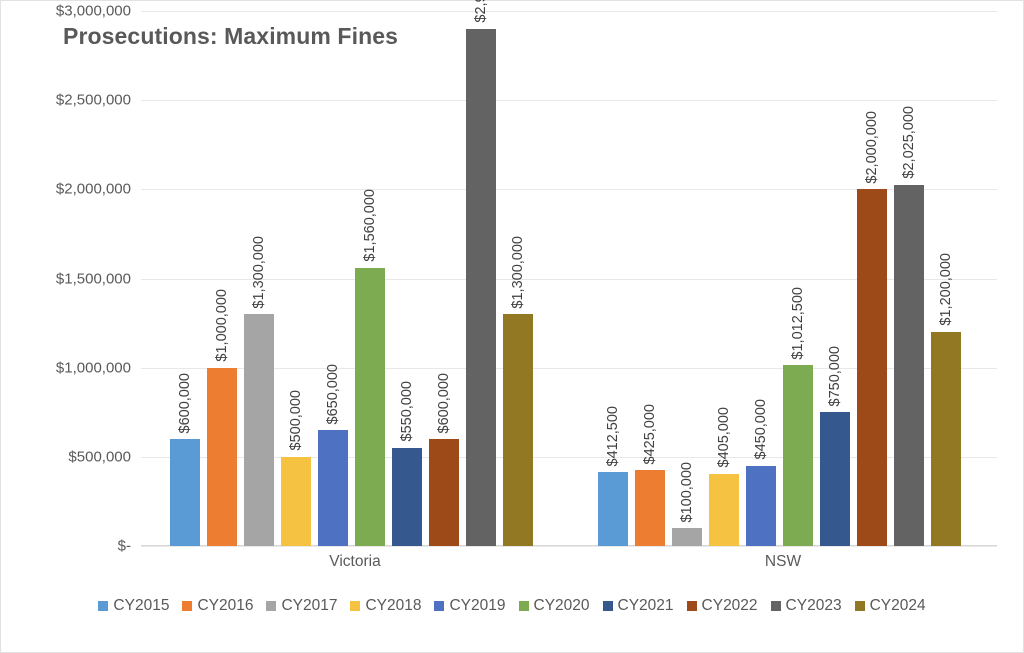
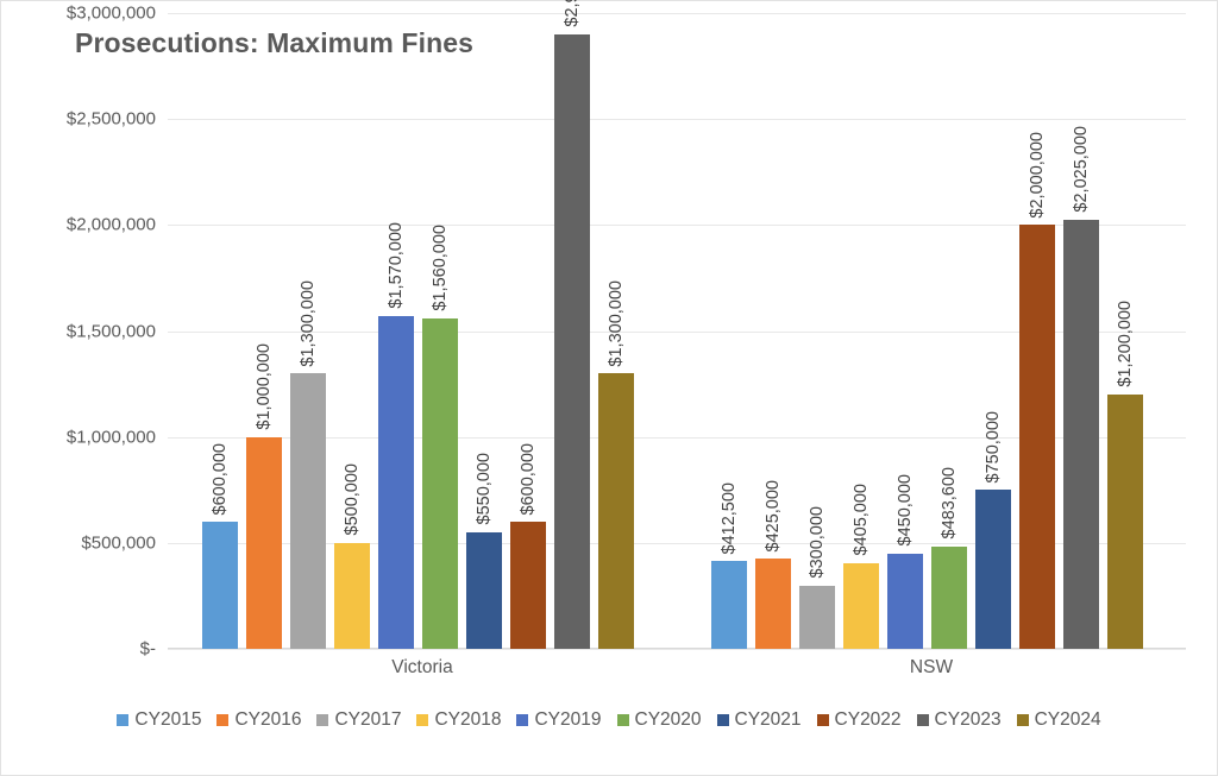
CY2019/Victoria: $650,000 -> $1,570,000
CY2017/NSW: $100,000 -> $300,000
CY2020/NSW: $1,012,500 -> $483,600
